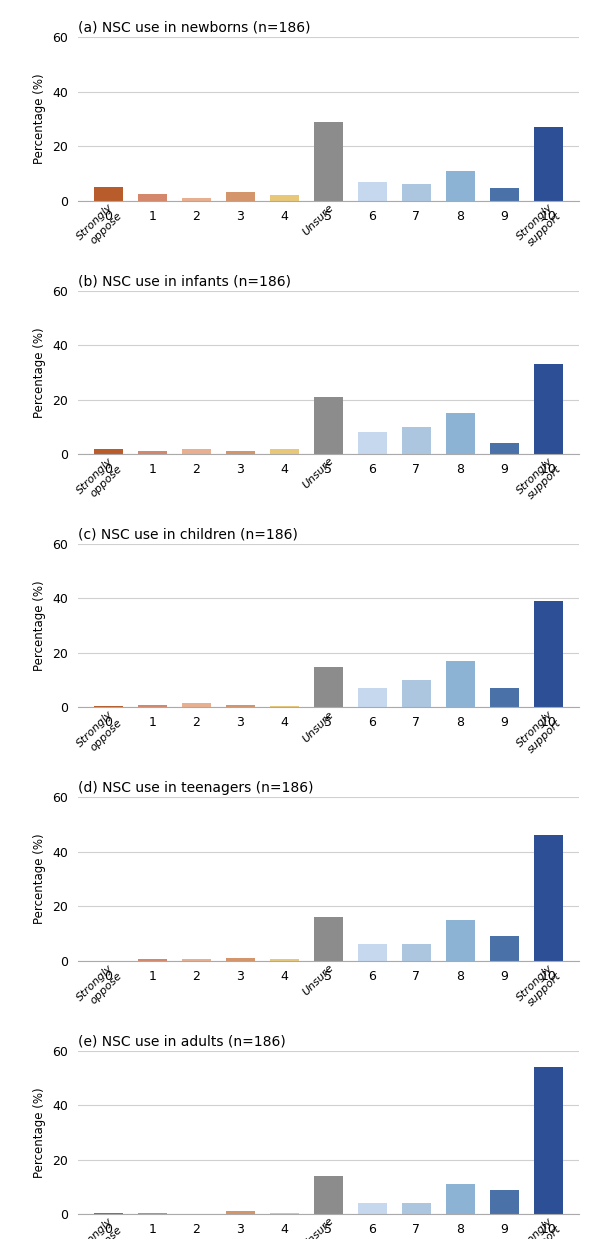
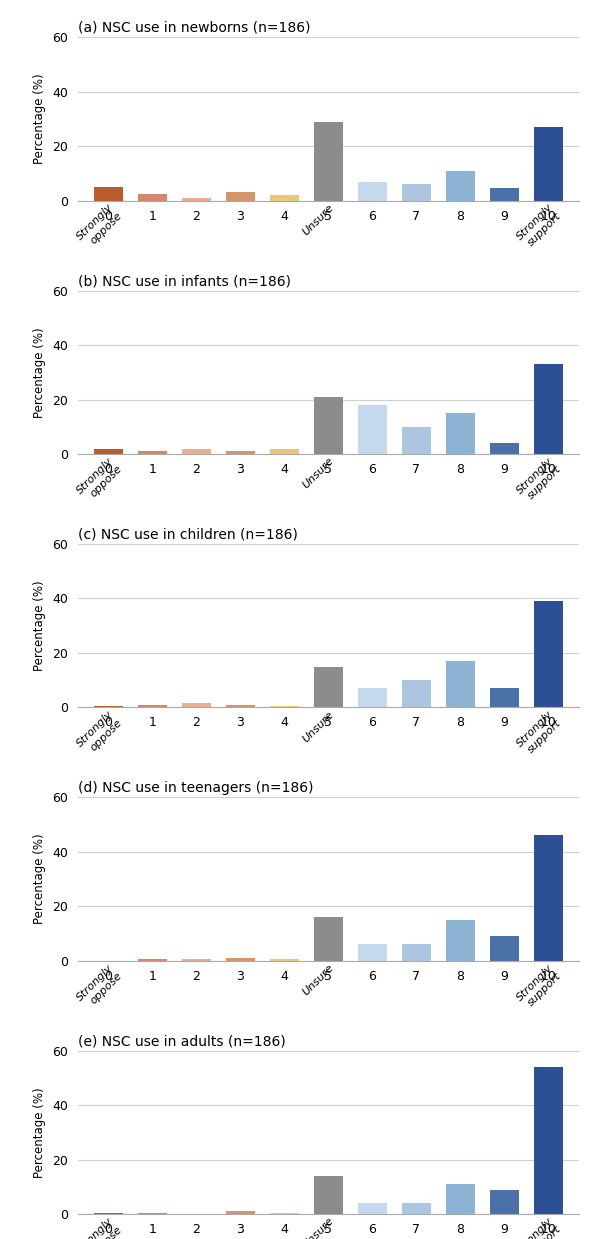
(b) NSC use in infants (n=186)/6: 8 -> 18
